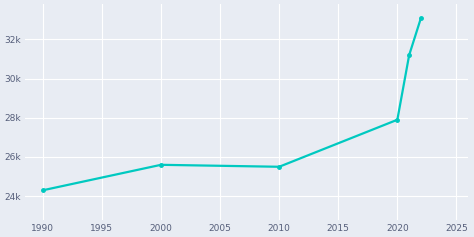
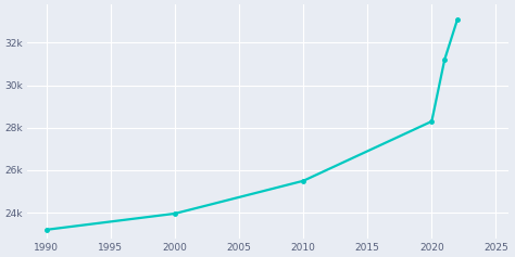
1990: 24.3k -> 23.2k
2000: 25.6k -> 24.0k
2020: 27.9k -> 28.3k
